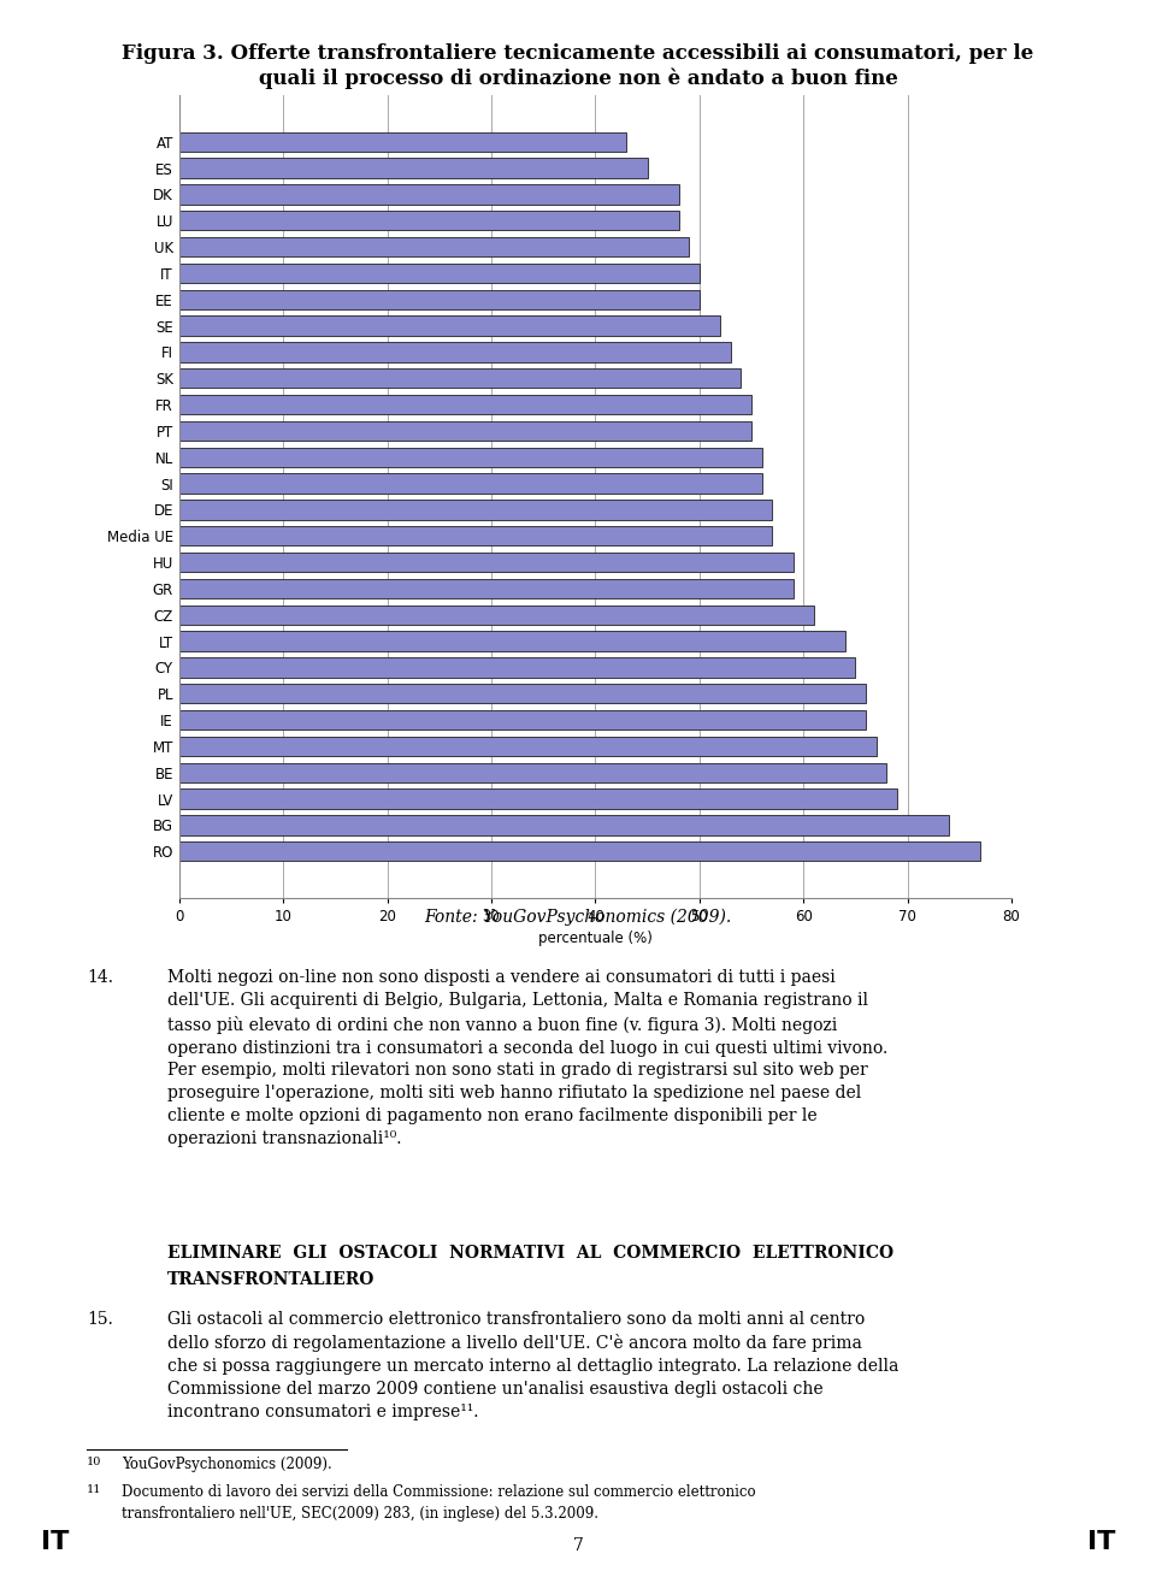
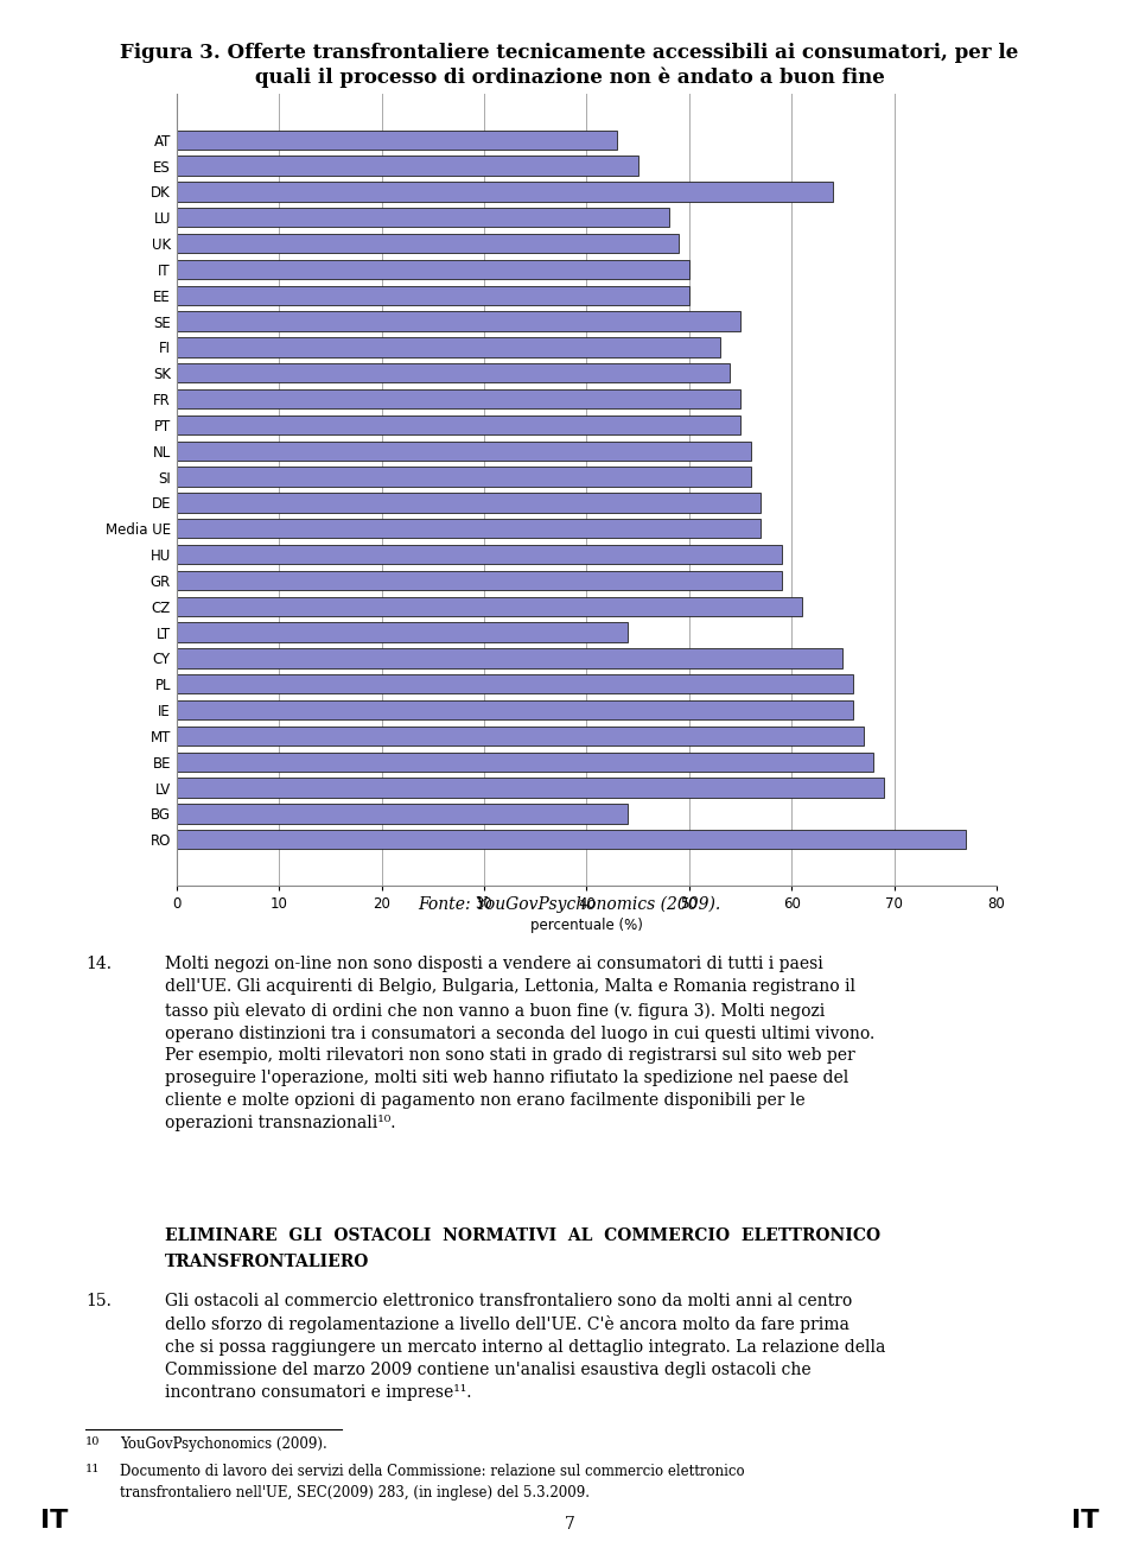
DK: 48 -> 64
SE: 52 -> 55
LT: 64 -> 44
BG: 74 -> 44
